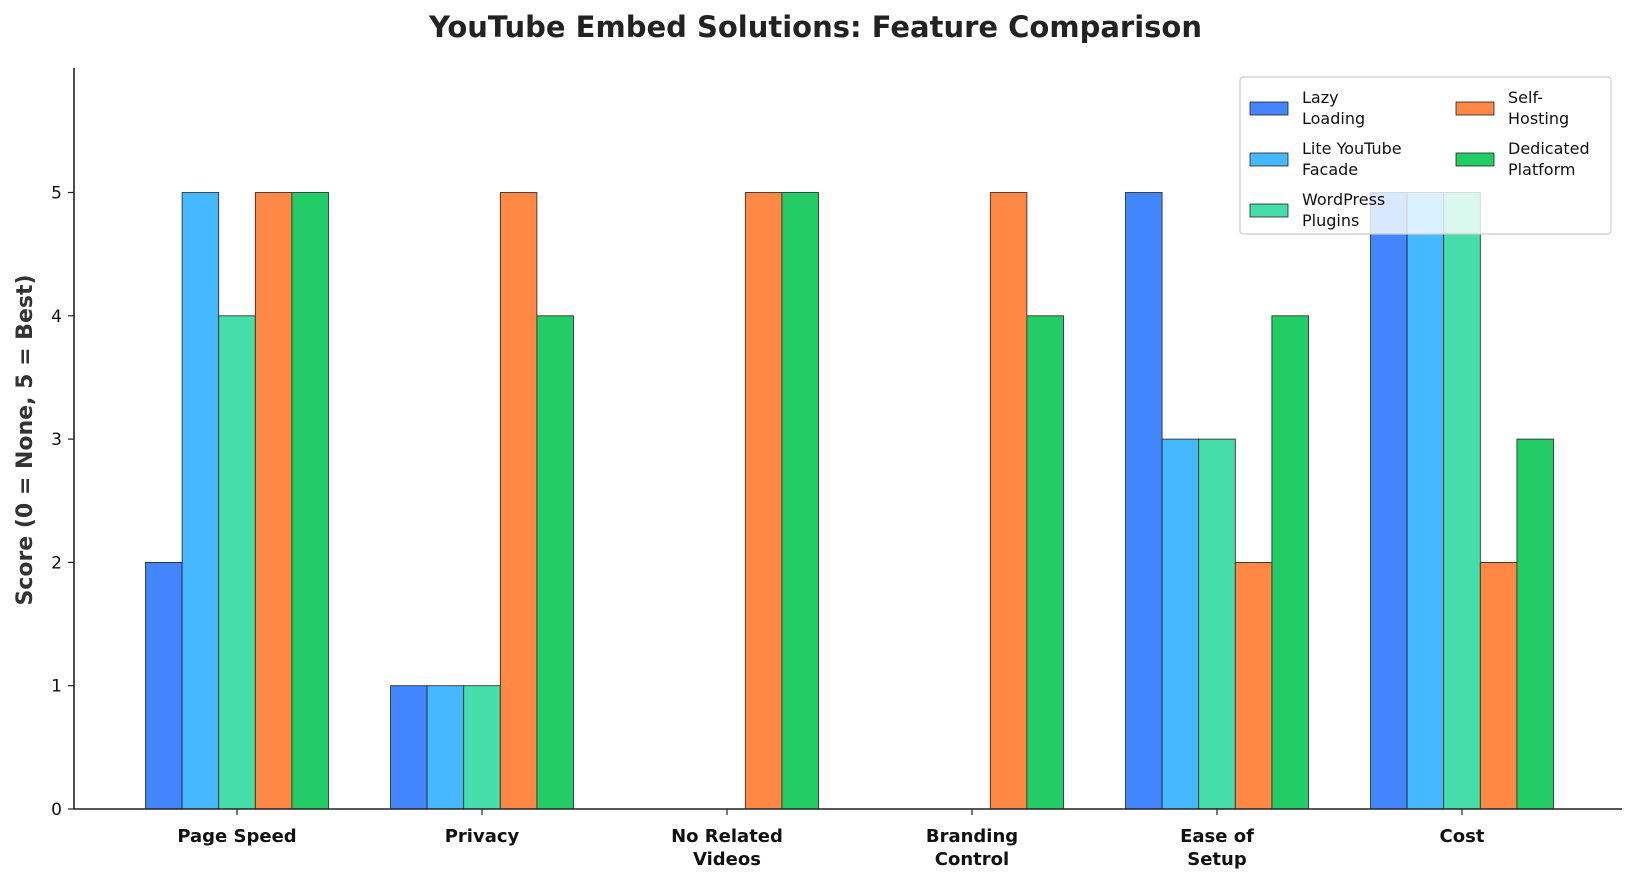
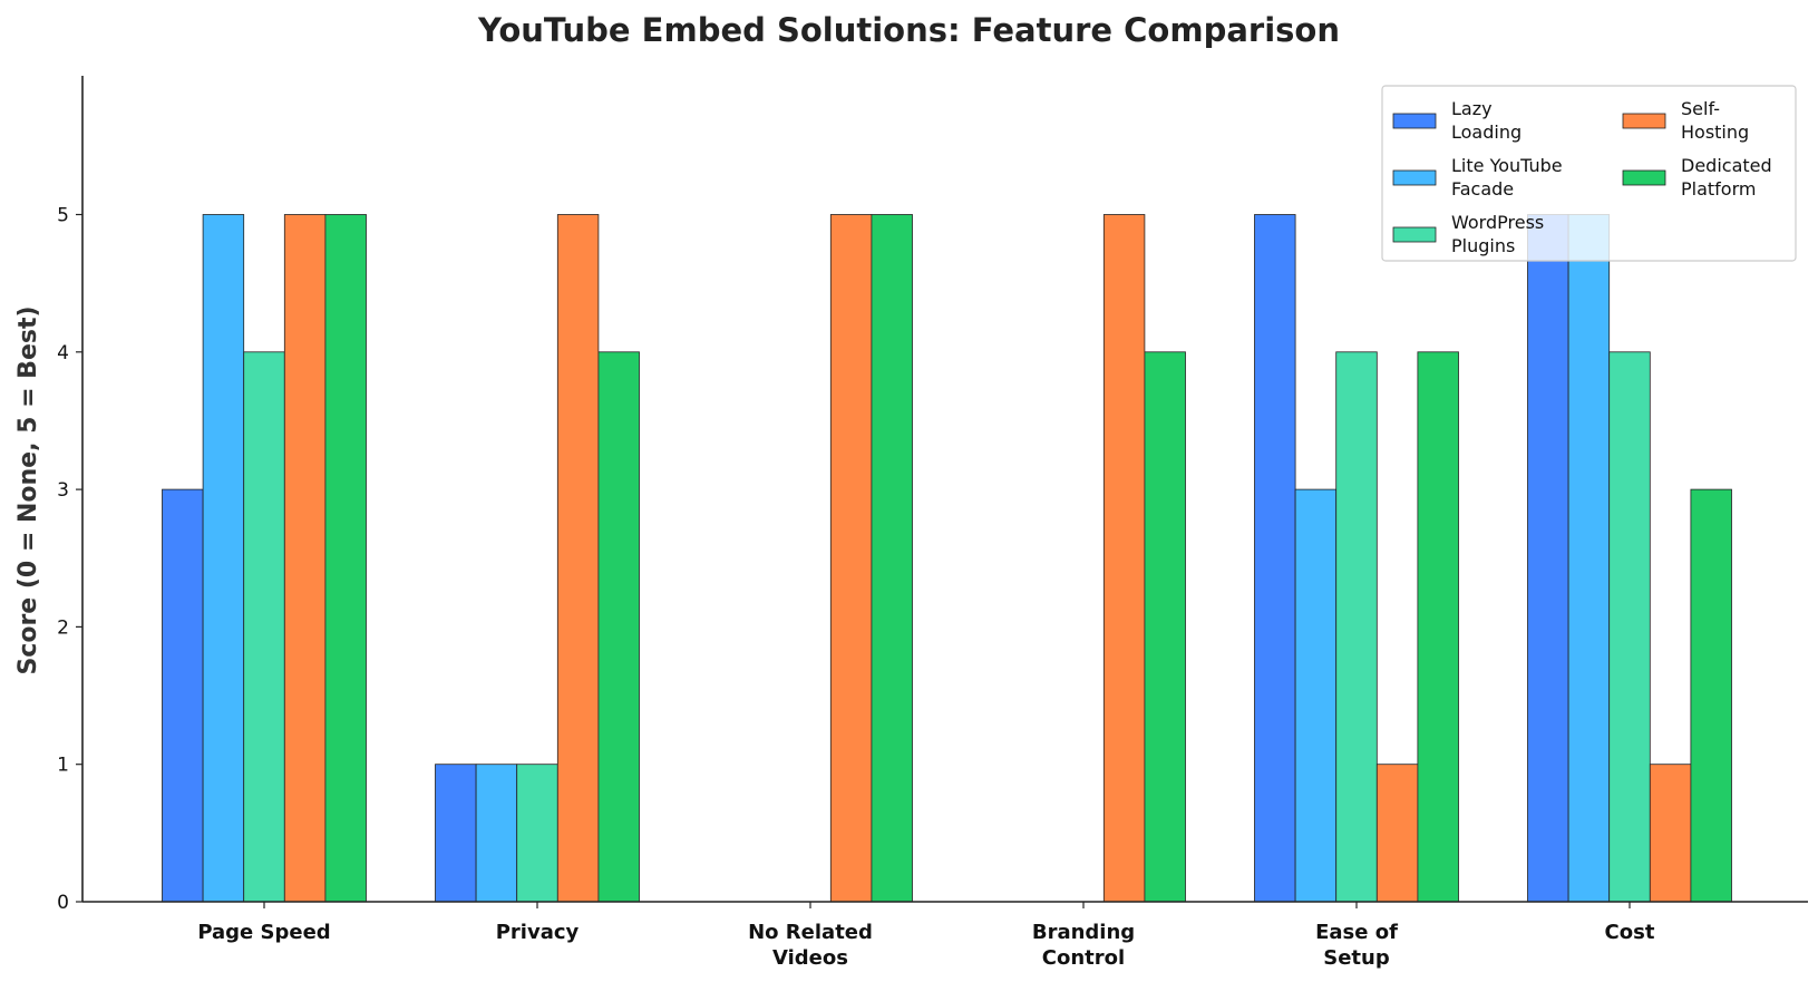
Lazy Loading/Page Speed: 2 -> 3
WordPress Plugins/Ease of Setup: 3 -> 4
Self-Hosting/Ease of Setup: 2 -> 1
WordPress Plugins/Cost: 5 -> 4
Self-Hosting/Cost: 2 -> 1
